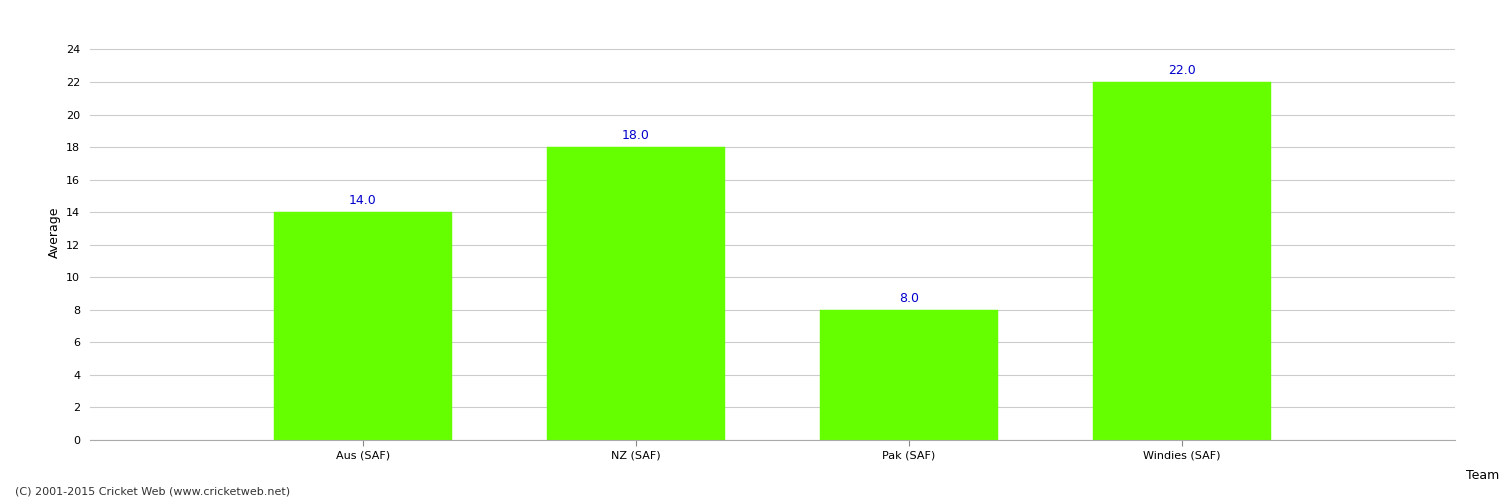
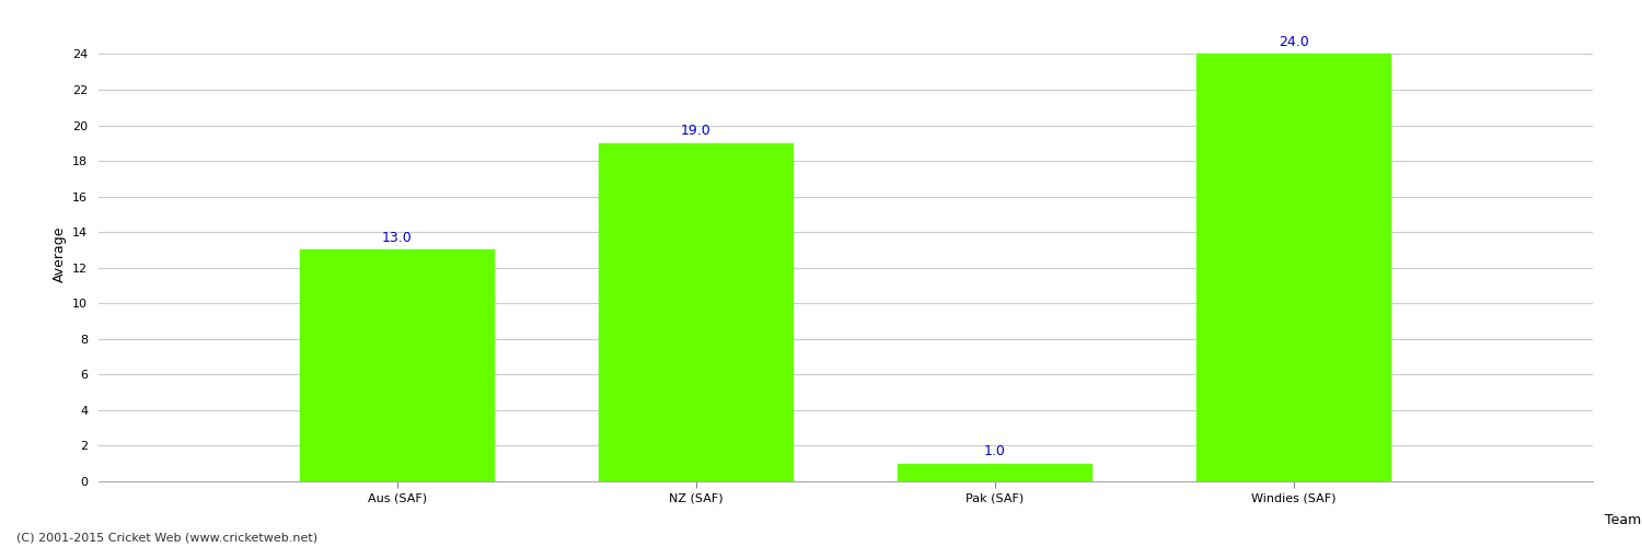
Aus (SAF): 14.0 -> 13.0
NZ (SAF): 18.0 -> 19.0
Pak (SAF): 8.0 -> 1.0
Windies (SAF): 22.0 -> 24.0
